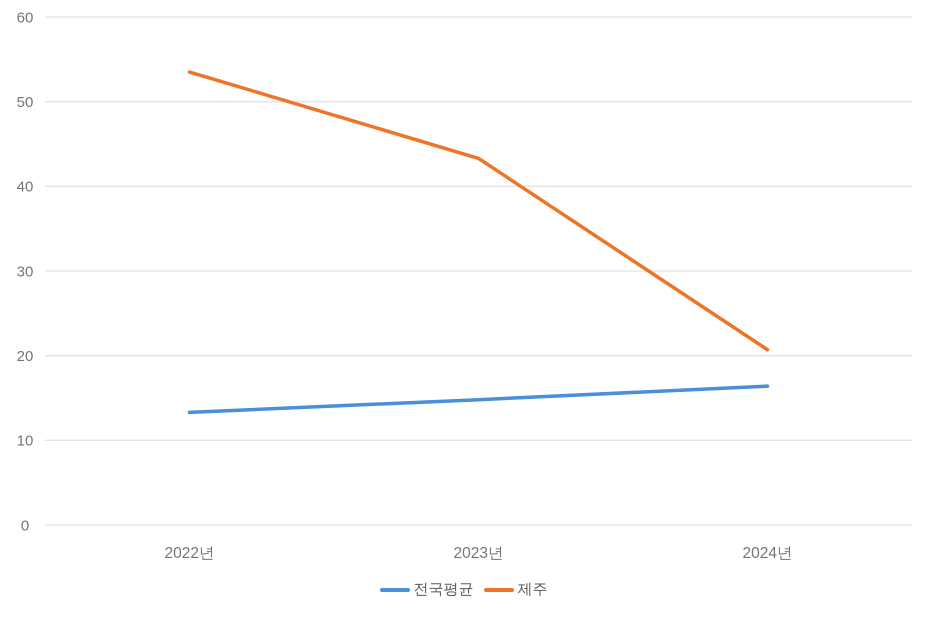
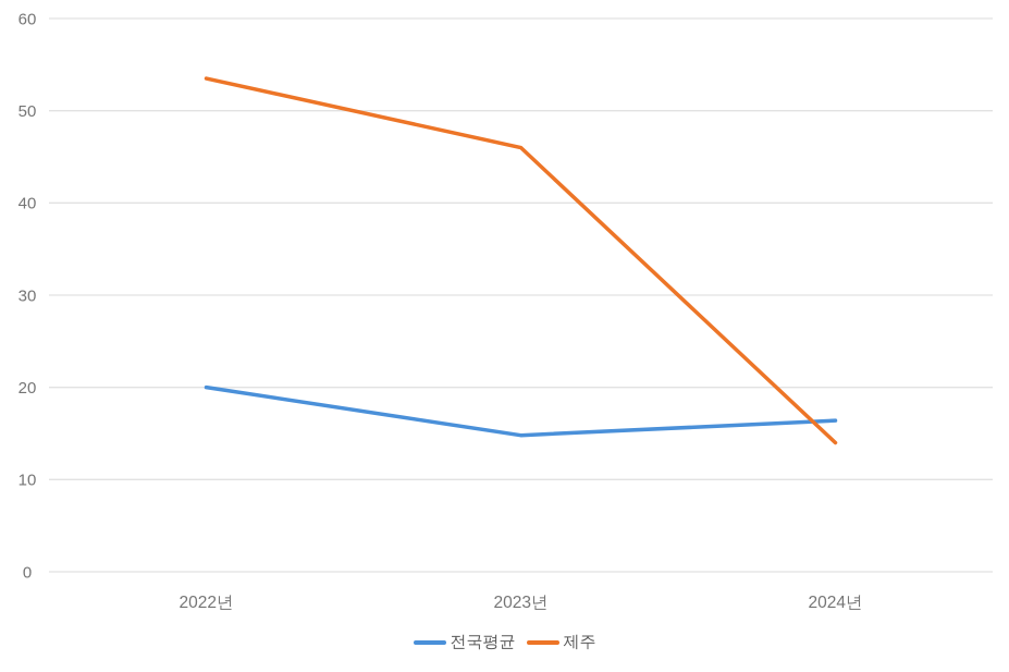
전국평균/2022년: 13 -> 20
제주/2023년: 43 -> 46
제주/2024년: 21 -> 14
